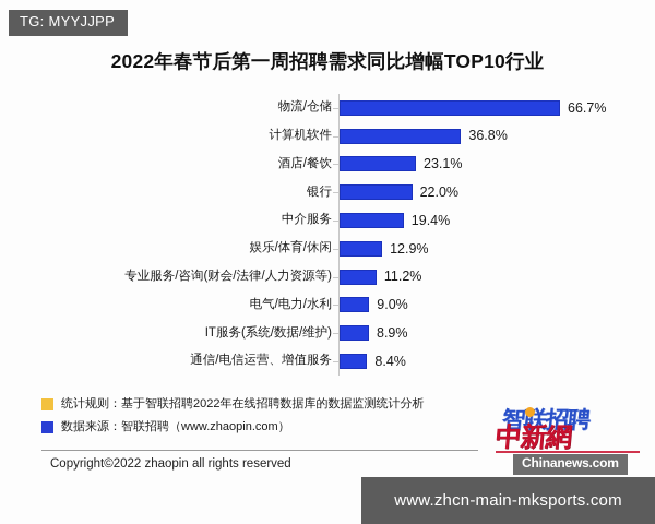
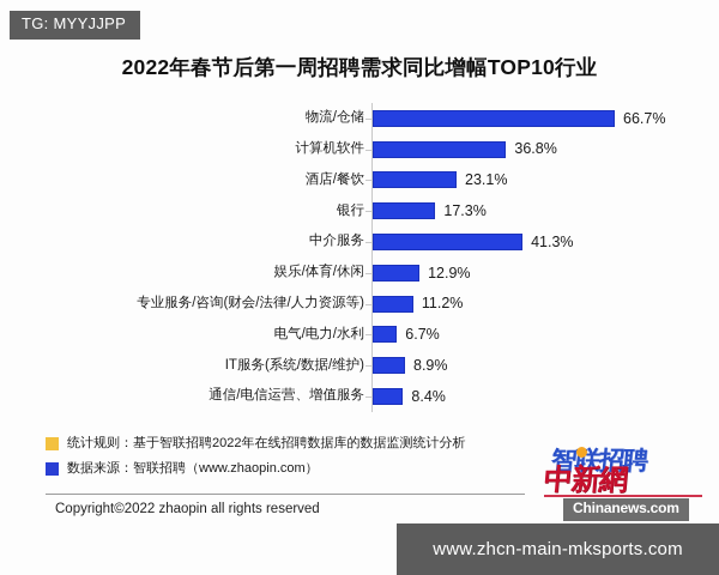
银行: 22.0% -> 17.3%
中介服务: 19.4% -> 41.3%
电气/电力/水利: 9.0% -> 6.7%
